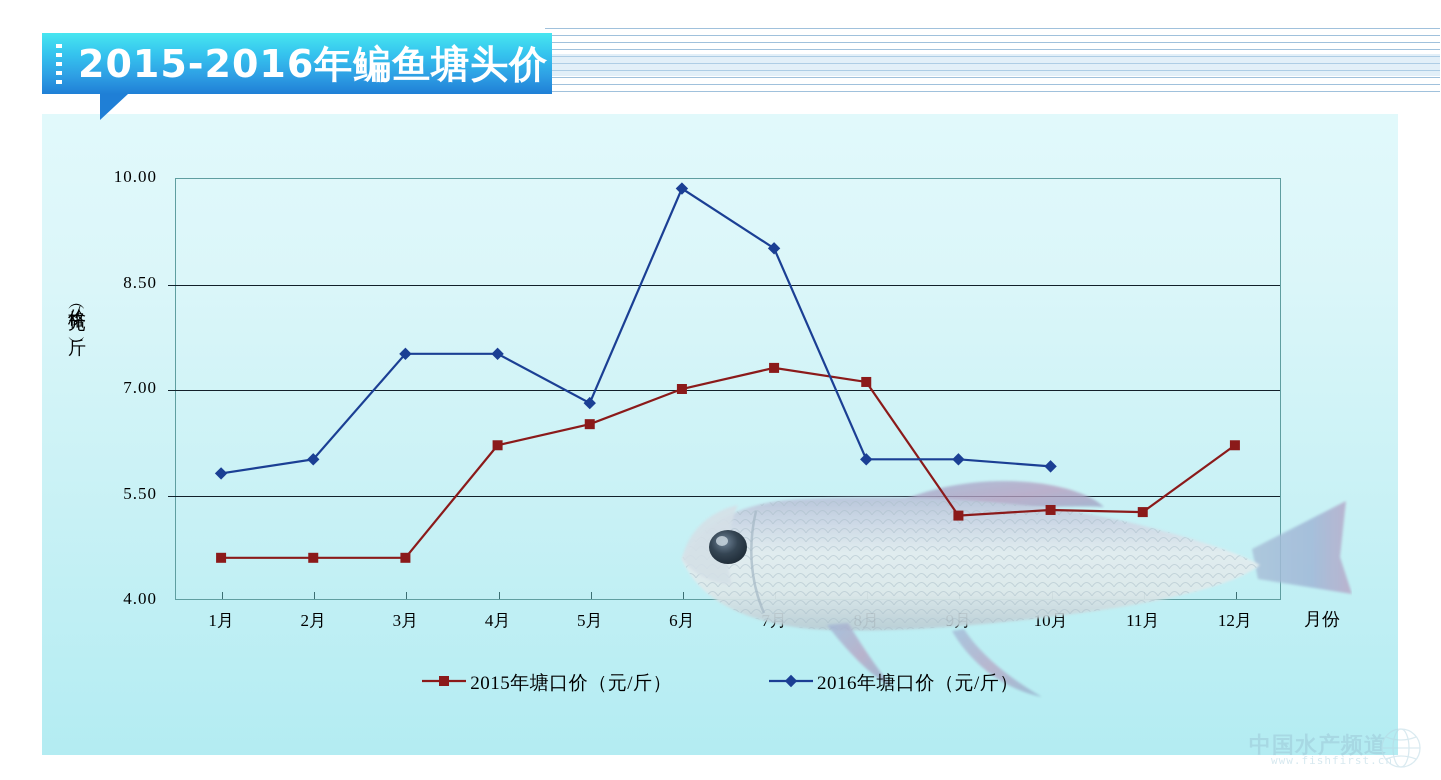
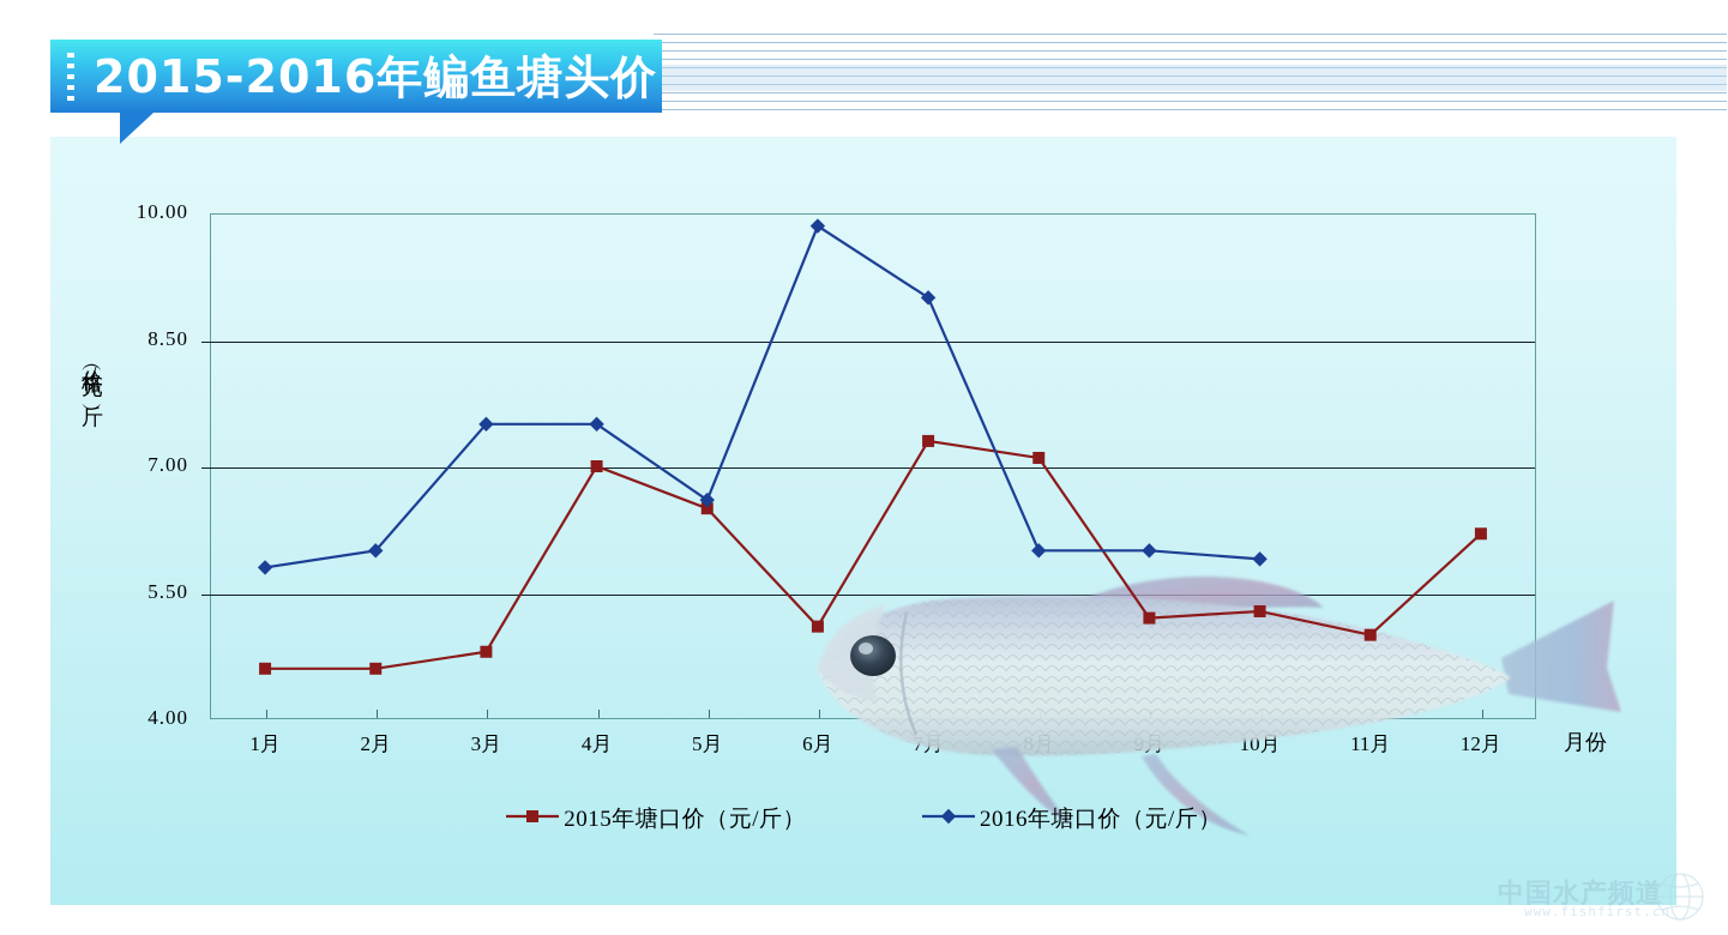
2015年塘口价（元/斤）/3月: 4.6 -> 4.8
2015年塘口价（元/斤）/4月: 6.2 -> 7.0
2016年塘口价（元/斤）/5月: 6.8 -> 6.6
2015年塘口价（元/斤）/6月: 7.0 -> 5.1
2015年塘口价（元/斤）/11月: 5.2 -> 5.0
